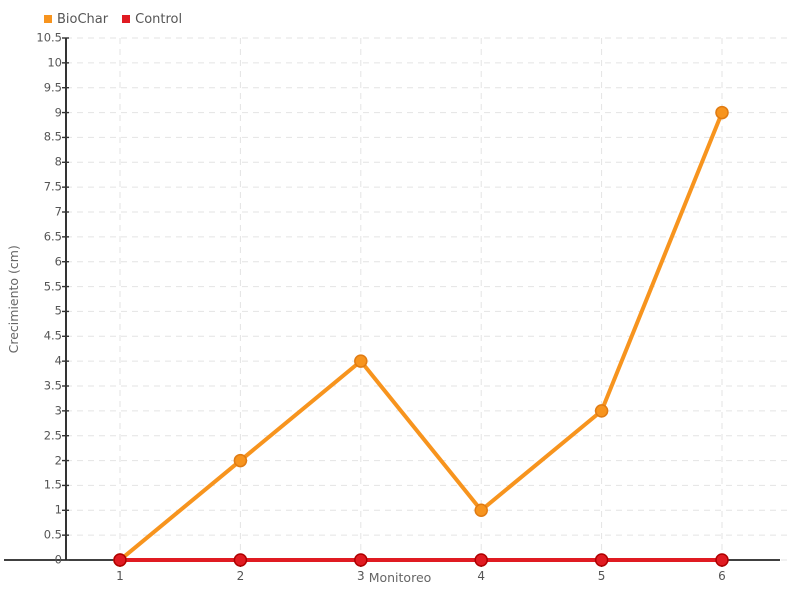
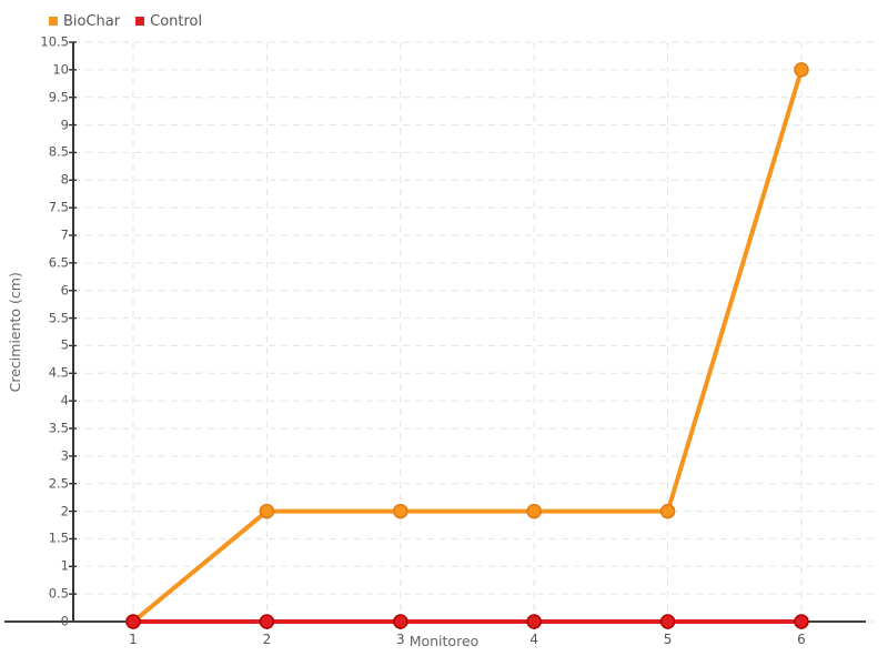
BioChar/3: 4 -> 2
BioChar/4: 1 -> 2
BioChar/5: 3 -> 2
BioChar/6: 9 -> 10
